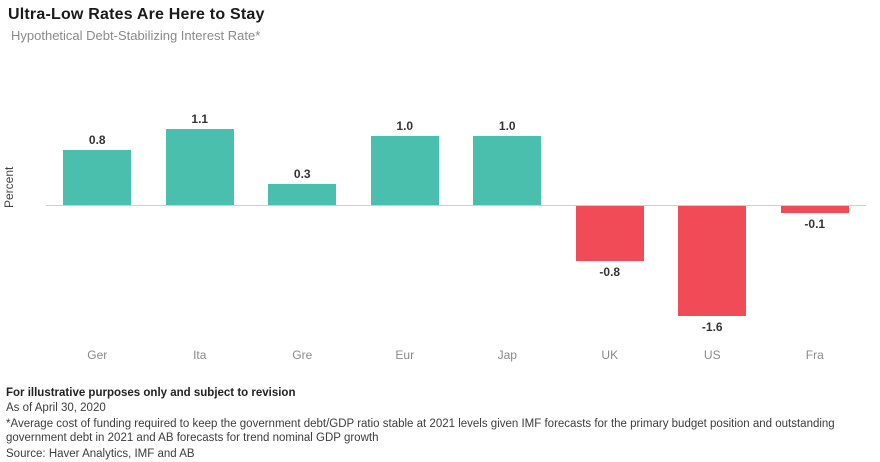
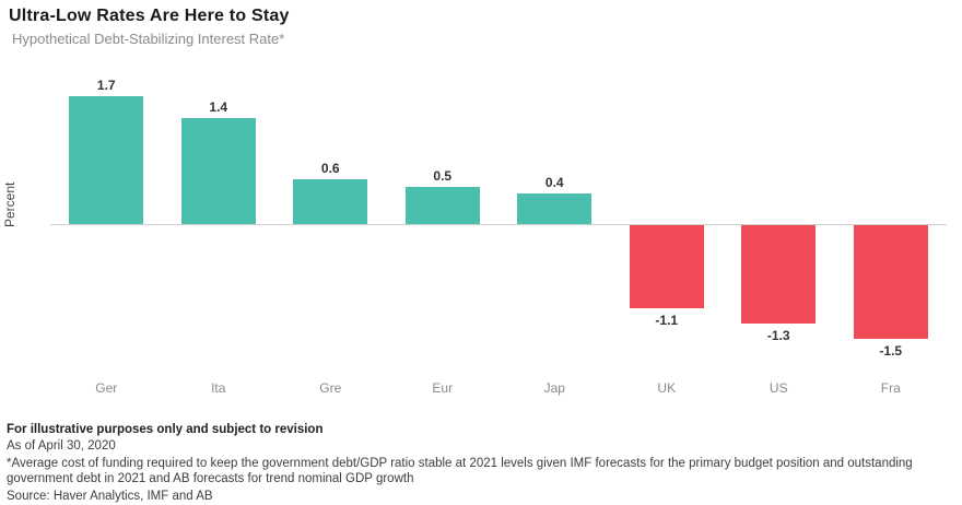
Ger: 0.8 -> 1.7
Ita: 1.1 -> 1.4
Gre: 0.3 -> 0.6
Eur: 1.0 -> 0.5
Jap: 1.0 -> 0.4
UK: -0.8 -> -1.1
US: -1.6 -> -1.3
Fra: -0.1 -> -1.5
